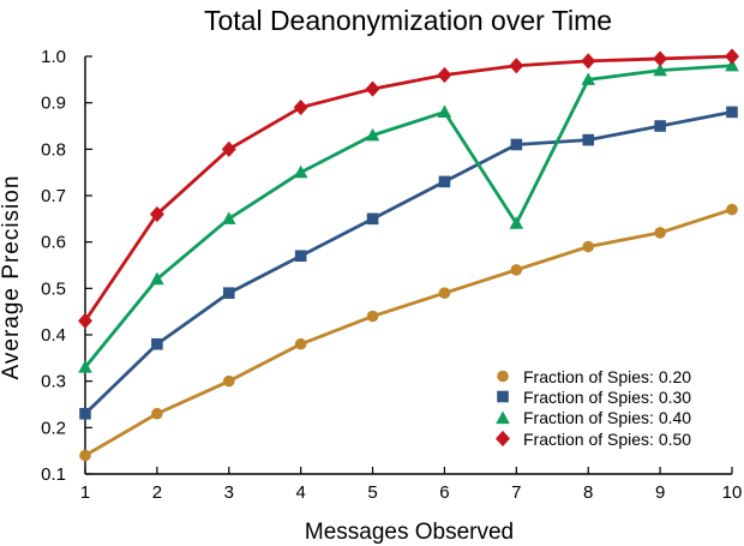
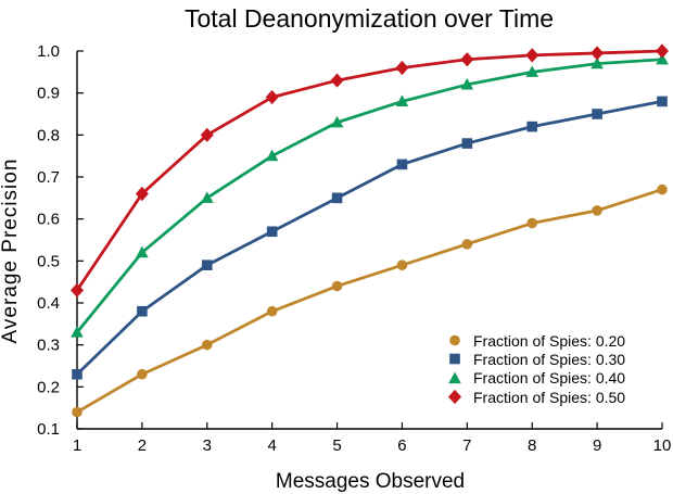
Fraction of Spies: 0.30/7: 0.81 -> 0.78
Fraction of Spies: 0.40/7: 0.64 -> 0.92
